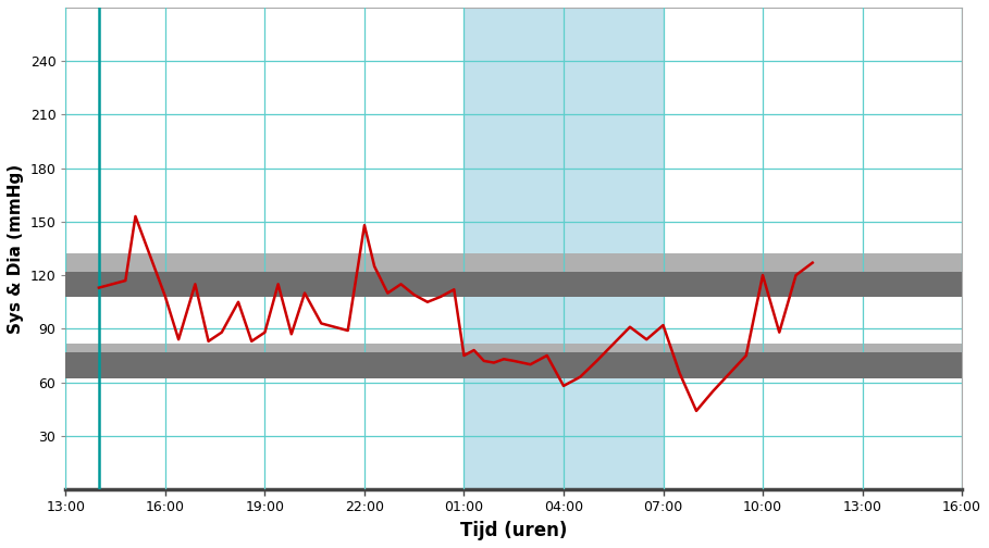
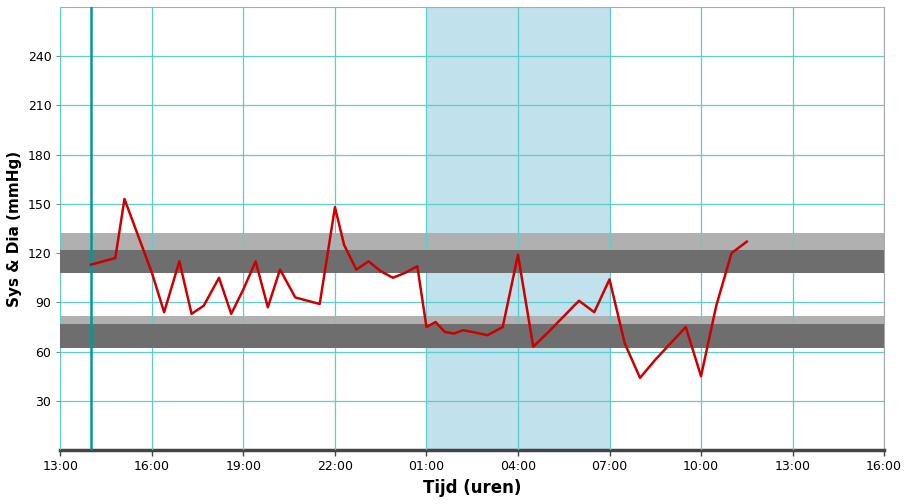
19:00: 88 -> 98
04:00: 58 -> 119
07:00: 92 -> 104
10:00: 120 -> 45
